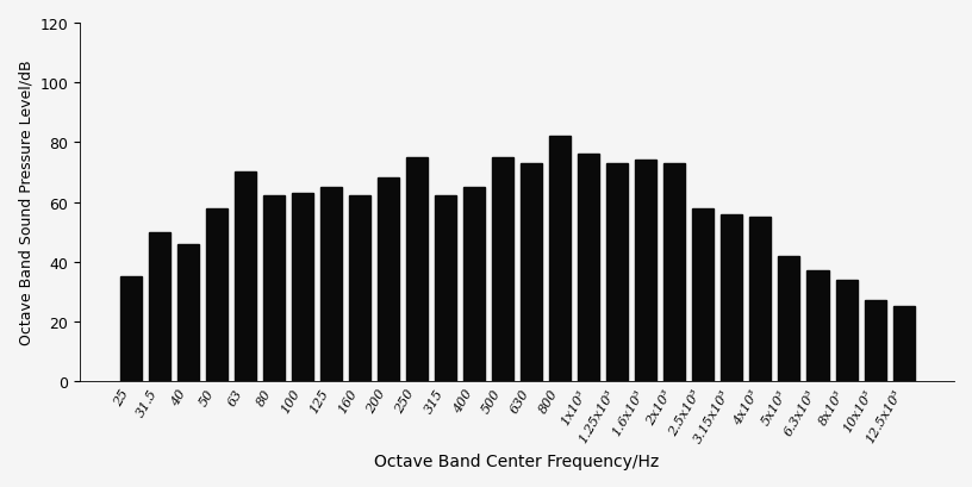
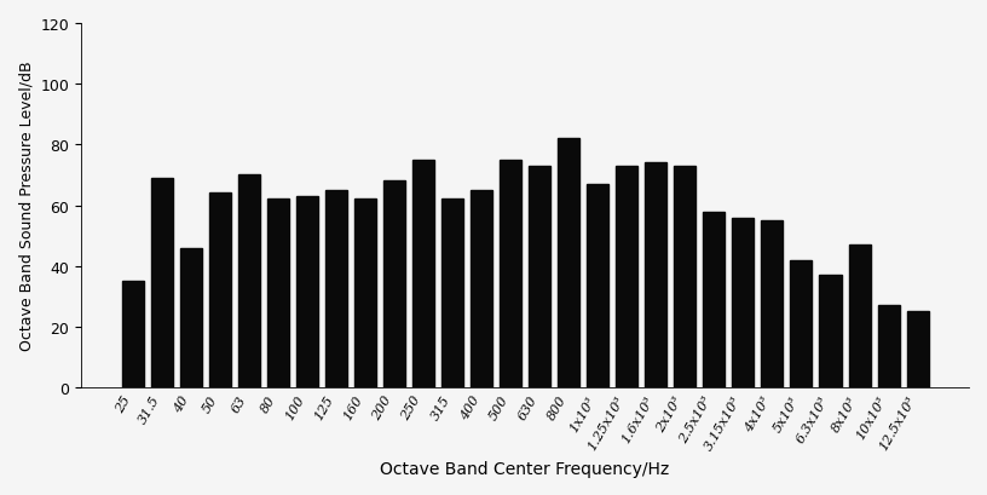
31.5: 50 -> 69
50: 58 -> 64
1x10³: 76 -> 67
8x10³: 34 -> 47
